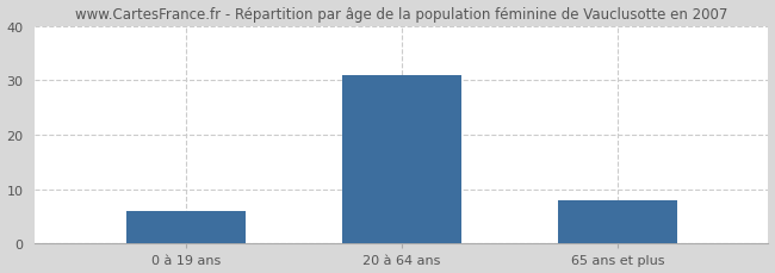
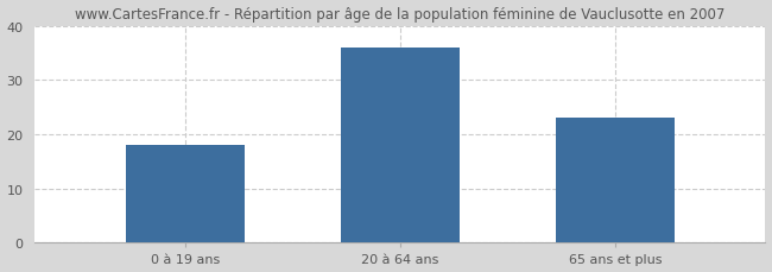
0 à 19 ans: 6 -> 18
20 à 64 ans: 31 -> 36
65 ans et plus: 8 -> 23
